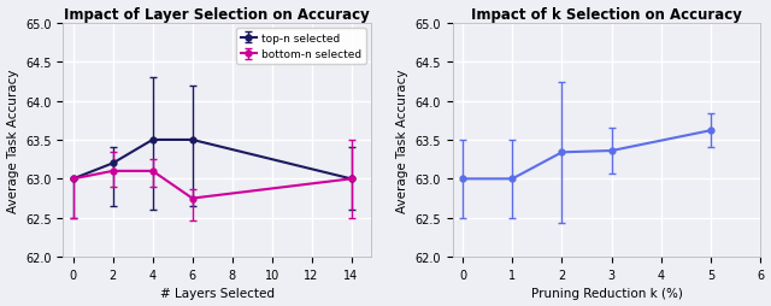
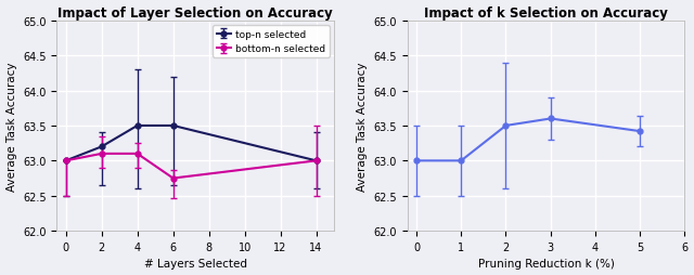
Impact of k Selection on Accuracy/2: 63.34 -> 63.50
Impact of k Selection on Accuracy/3: 63.36 -> 63.60
Impact of k Selection on Accuracy/5: 63.62 -> 63.42
